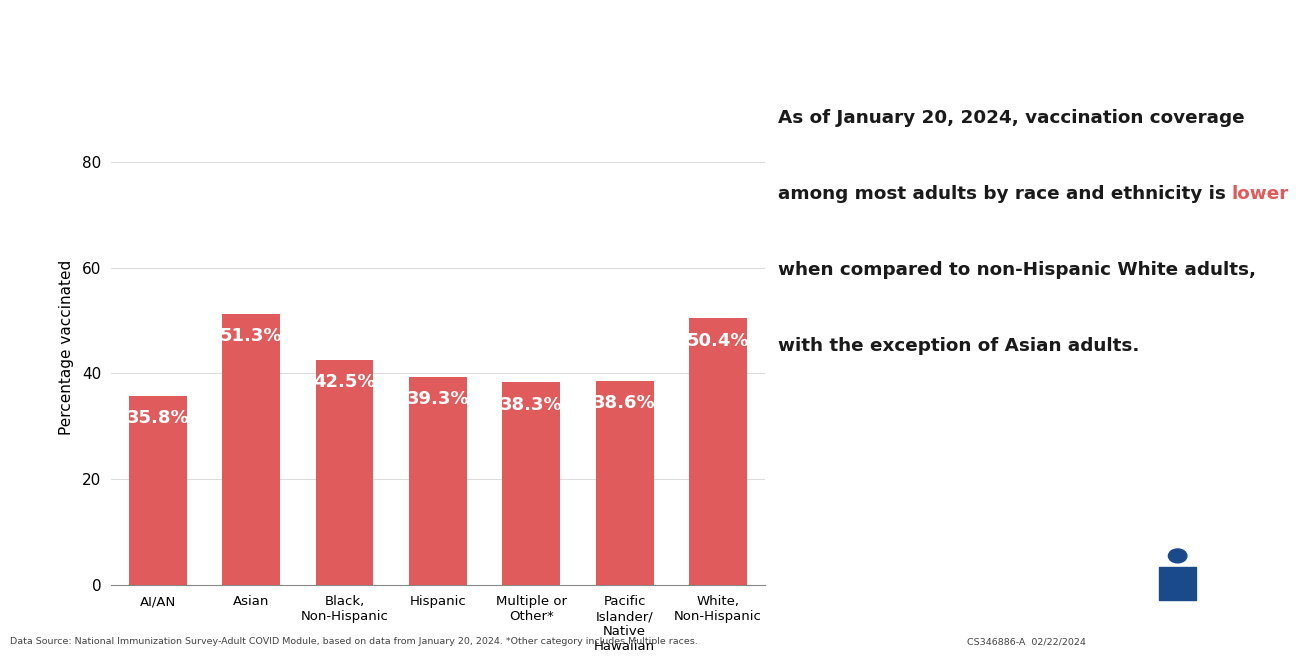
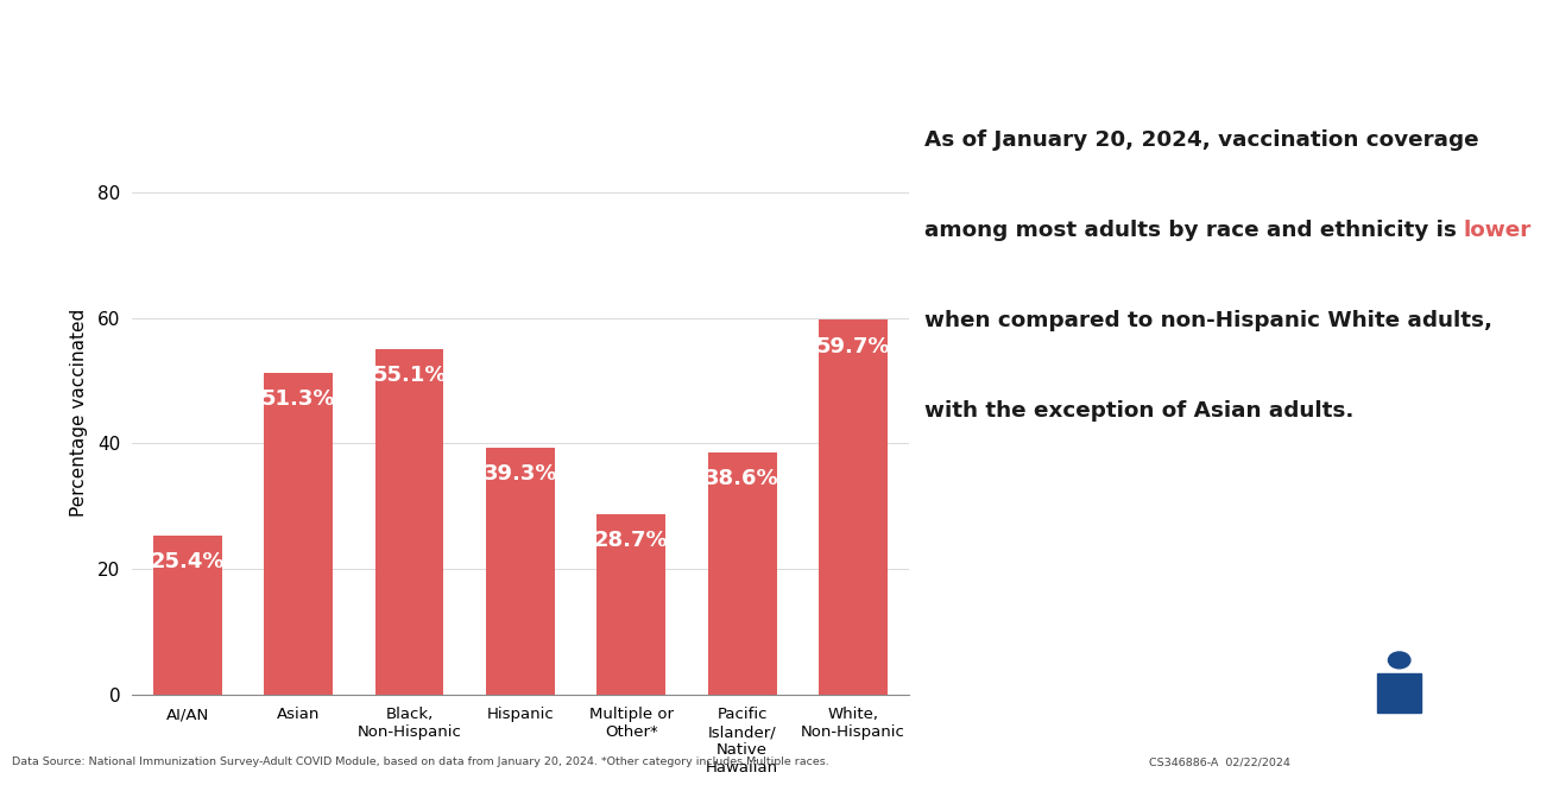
AI/AN: 35.8% -> 25.4%
Black, Non-Hispanic: 42.5% -> 55.1%
Multiple or Other*: 38.3% -> 28.7%
White, Non-Hispanic: 50.4% -> 59.7%
